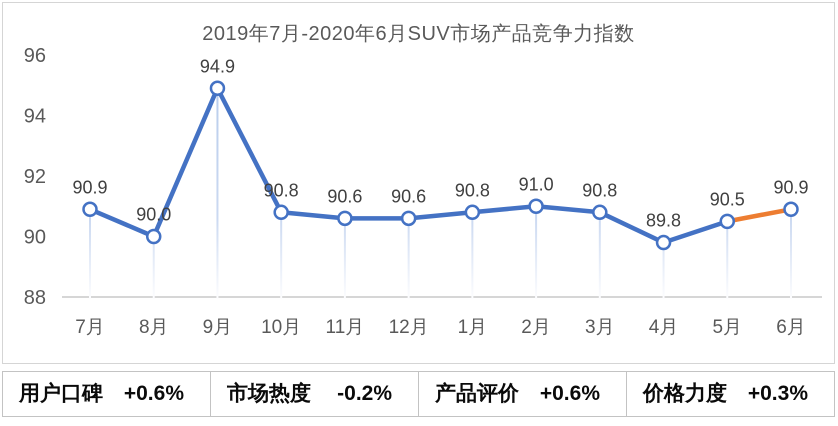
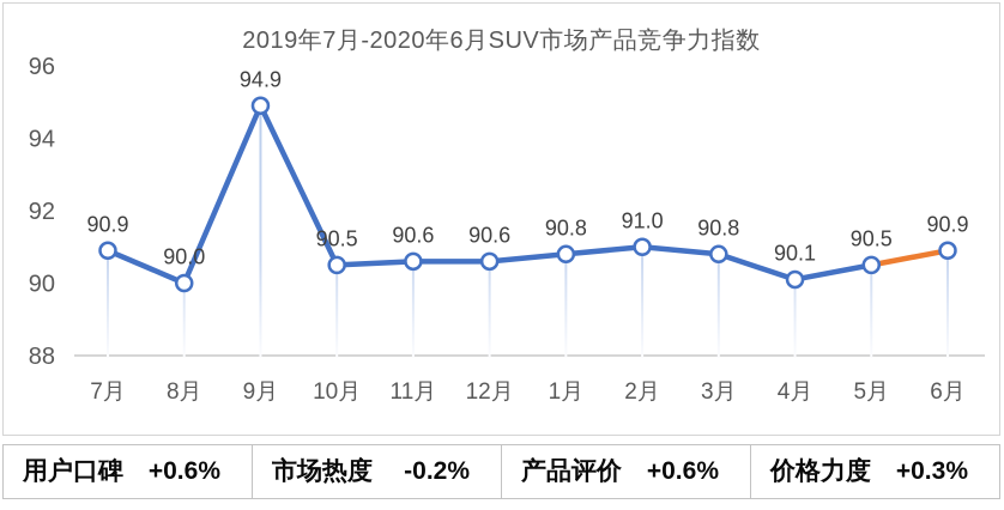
10月: 90.8 -> 90.5
4月: 89.8 -> 90.1
